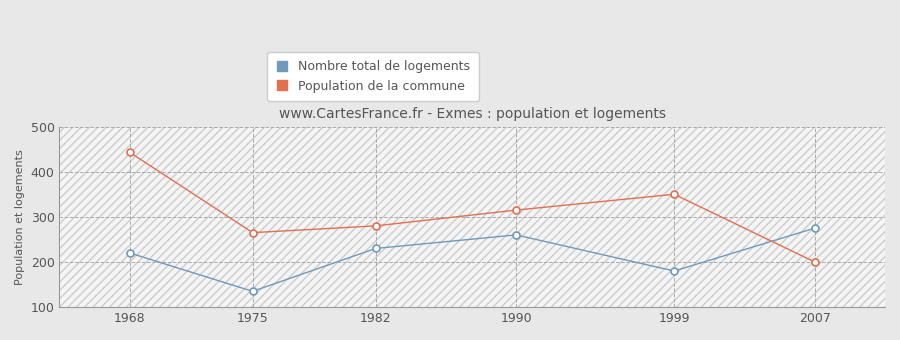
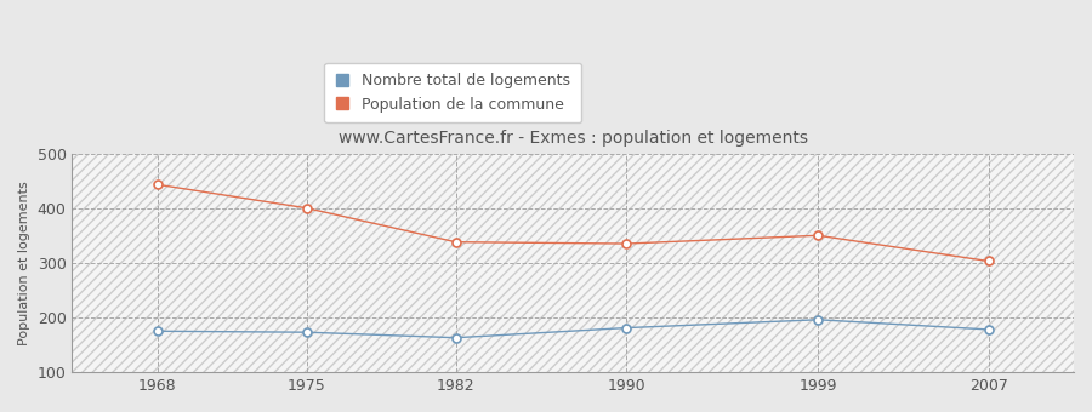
Nombre total de logements/1968: 220 -> 175
Nombre total de logements/1975: 135 -> 173
Population de la commune/1975: 265 -> 400
Nombre total de logements/1982: 230 -> 163
Population de la commune/1982: 280 -> 338
Nombre total de logements/1990: 260 -> 181
Population de la commune/1990: 315 -> 335
Nombre total de logements/1999: 180 -> 196
Nombre total de logements/2007: 275 -> 178
Population de la commune/2007: 200 -> 303
